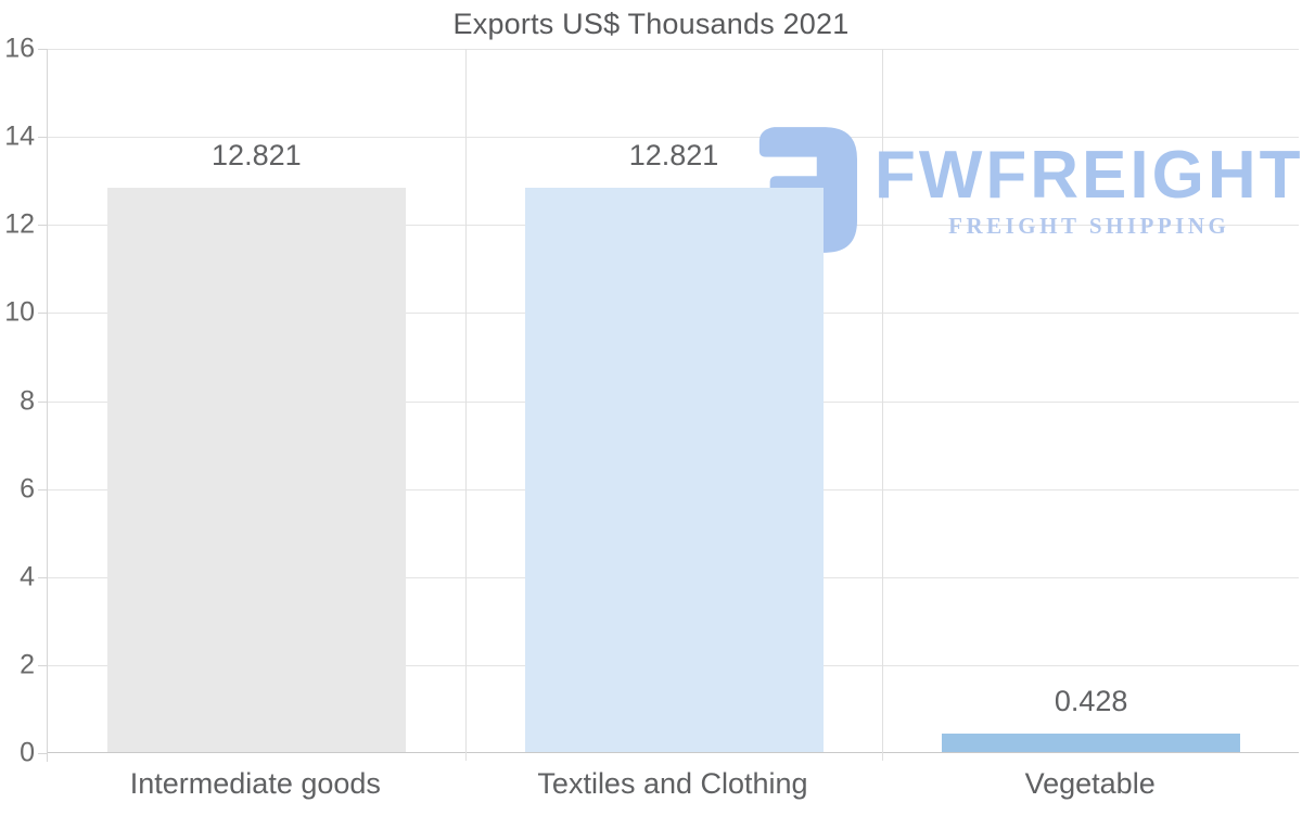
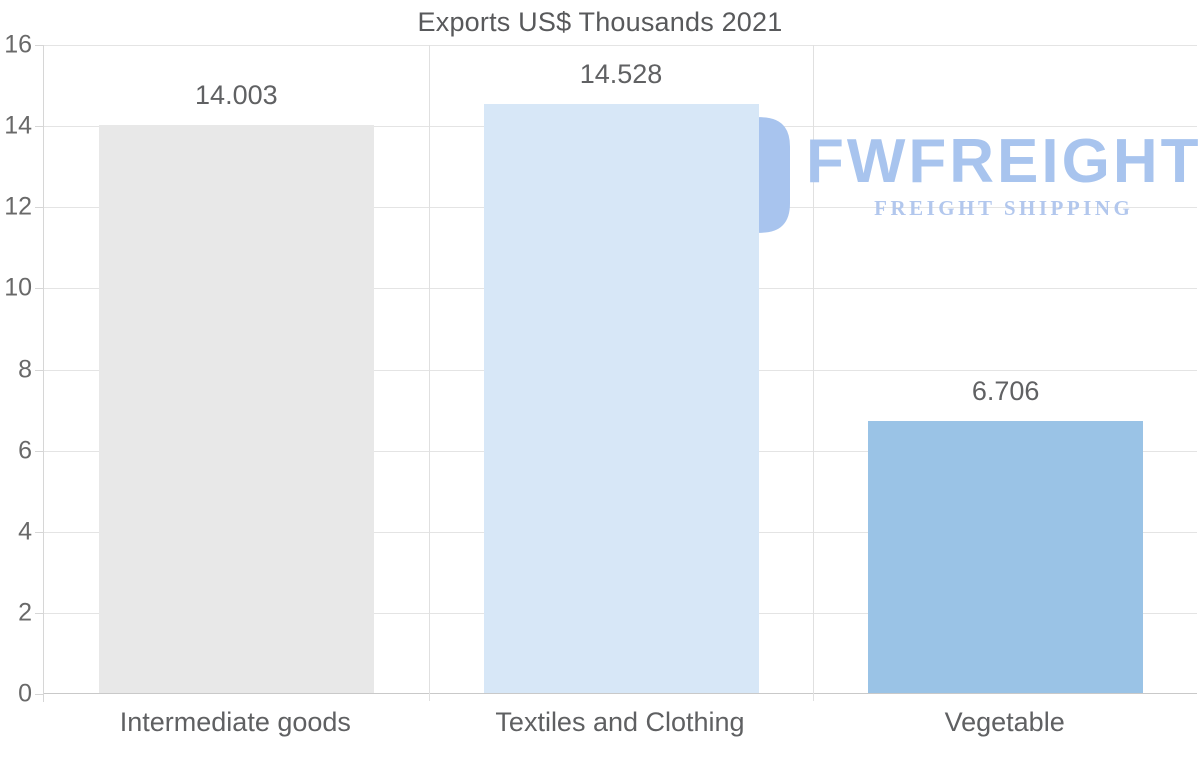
Intermediate goods: 12.821 -> 14.003
Textiles and Clothing: 12.821 -> 14.528
Vegetable: 0.428 -> 6.706
